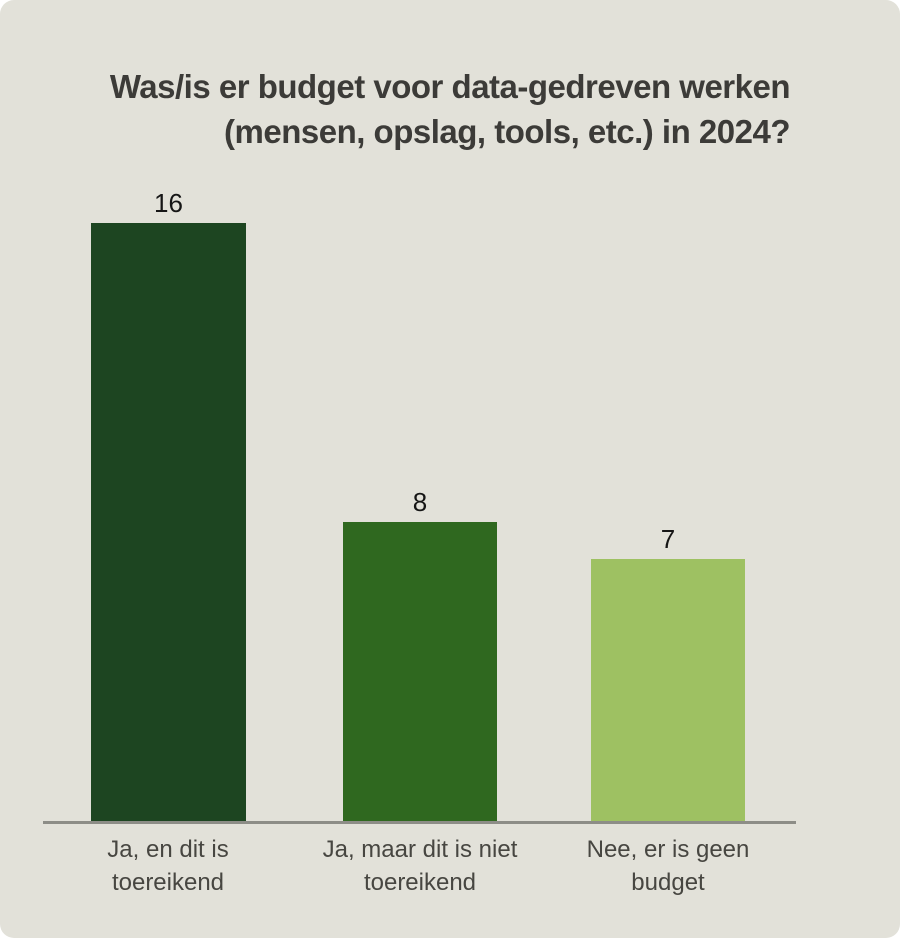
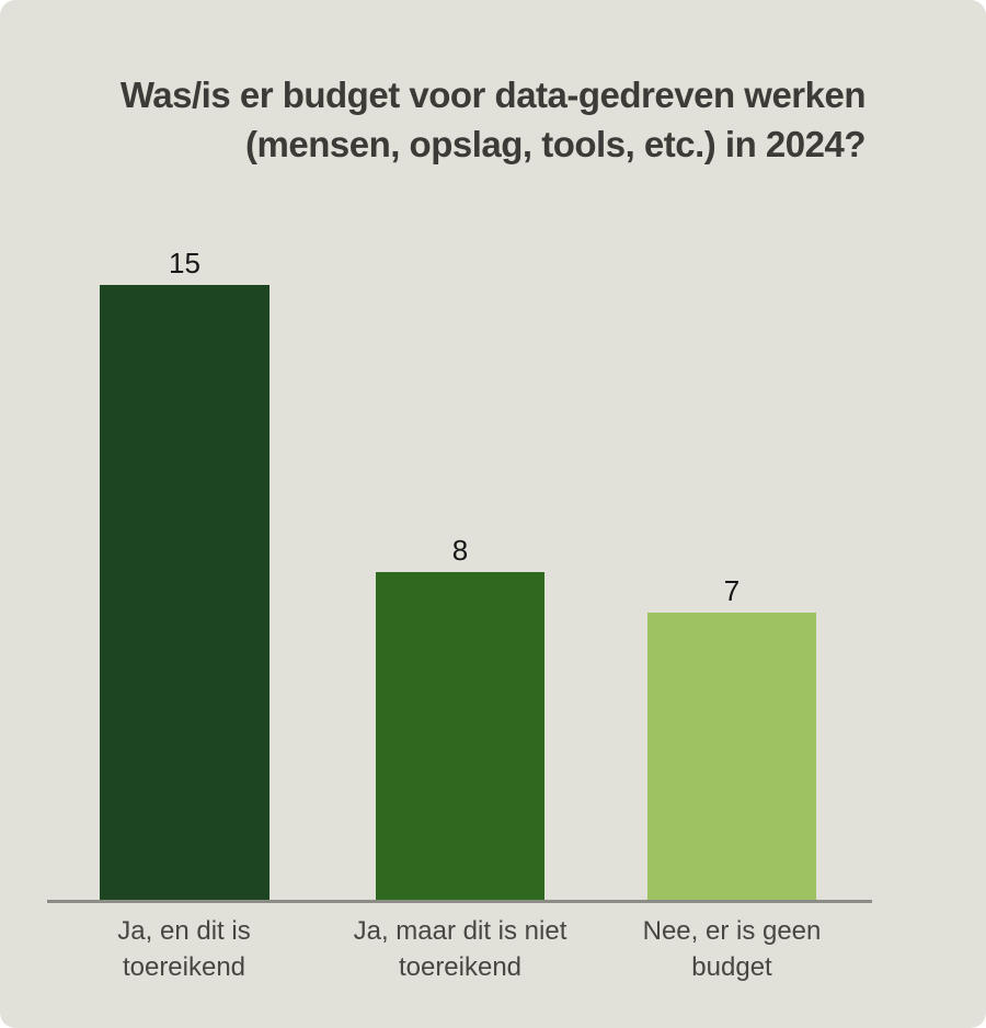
Ja, en dit is toereikend: 16 -> 15
